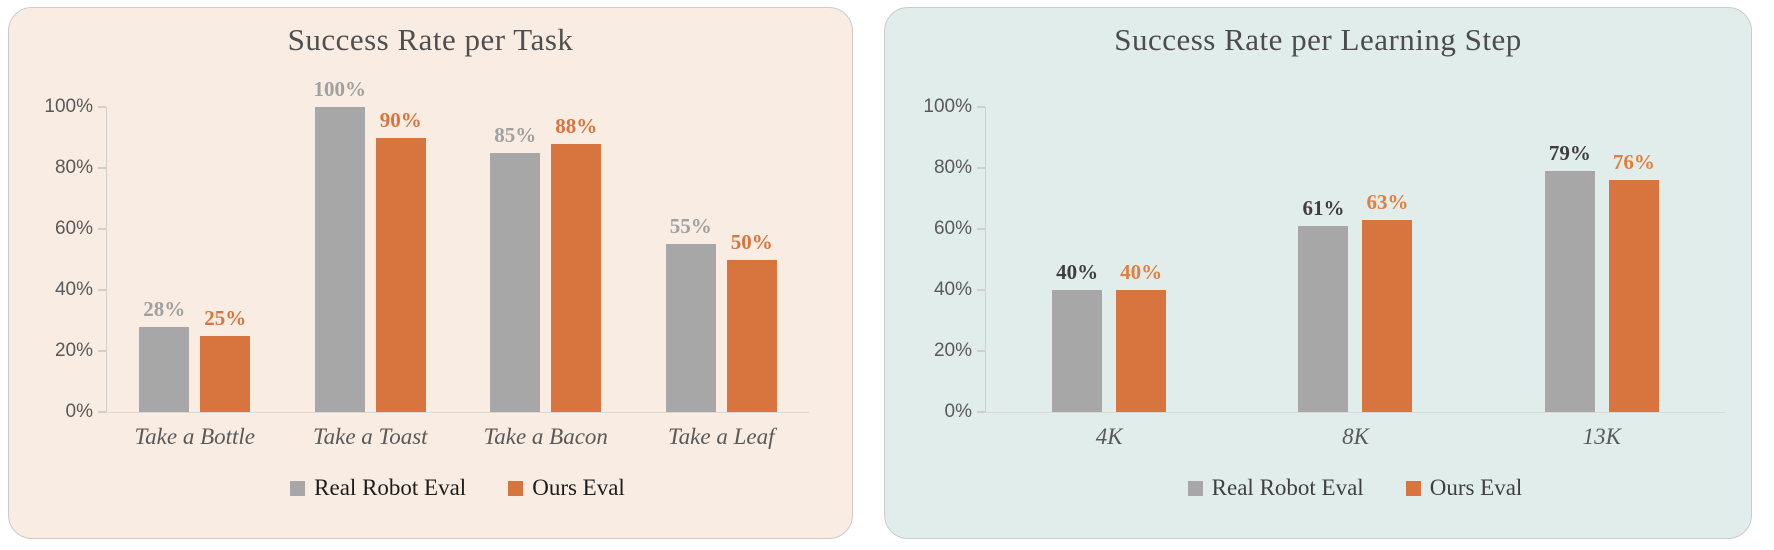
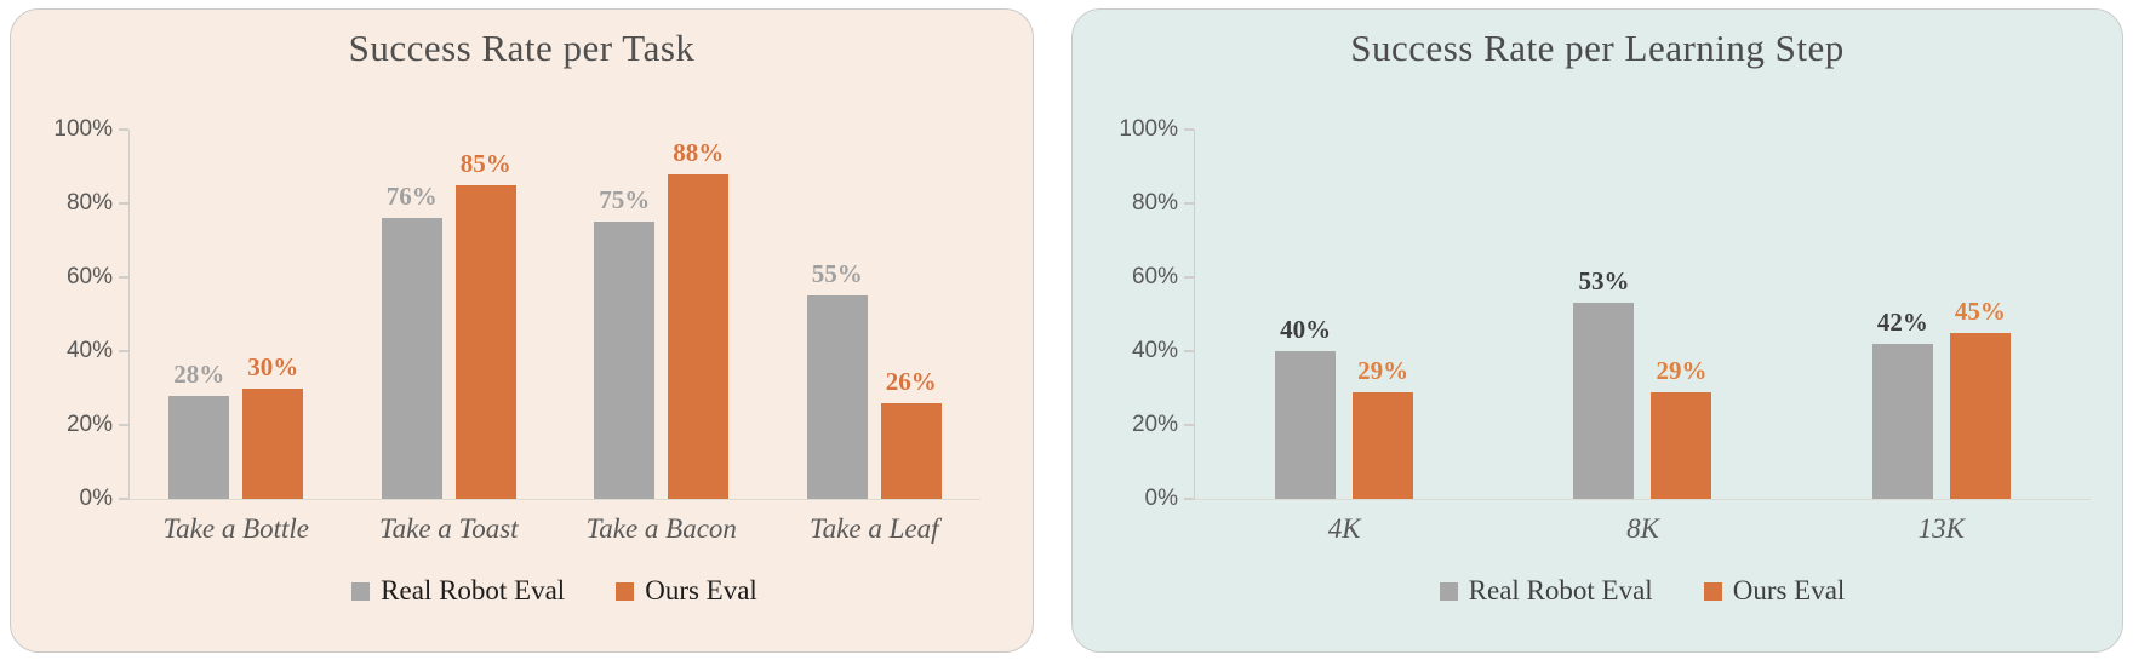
Success Rate per Task/Ours Eval/Take a Bottle: 25% -> 30%
Success Rate per Task/Real Robot Eval/Take a Toast: 100% -> 76%
Success Rate per Task/Ours Eval/Take a Toast: 90% -> 85%
Success Rate per Task/Real Robot Eval/Take a Bacon: 85% -> 75%
Success Rate per Task/Ours Eval/Take a Leaf: 50% -> 26%
Success Rate per Learning Step/Ours Eval/4K: 40% -> 29%
Success Rate per Learning Step/Real Robot Eval/8K: 61% -> 53%
Success Rate per Learning Step/Ours Eval/8K: 63% -> 29%
Success Rate per Learning Step/Real Robot Eval/13K: 79% -> 42%
Success Rate per Learning Step/Ours Eval/13K: 76% -> 45%
